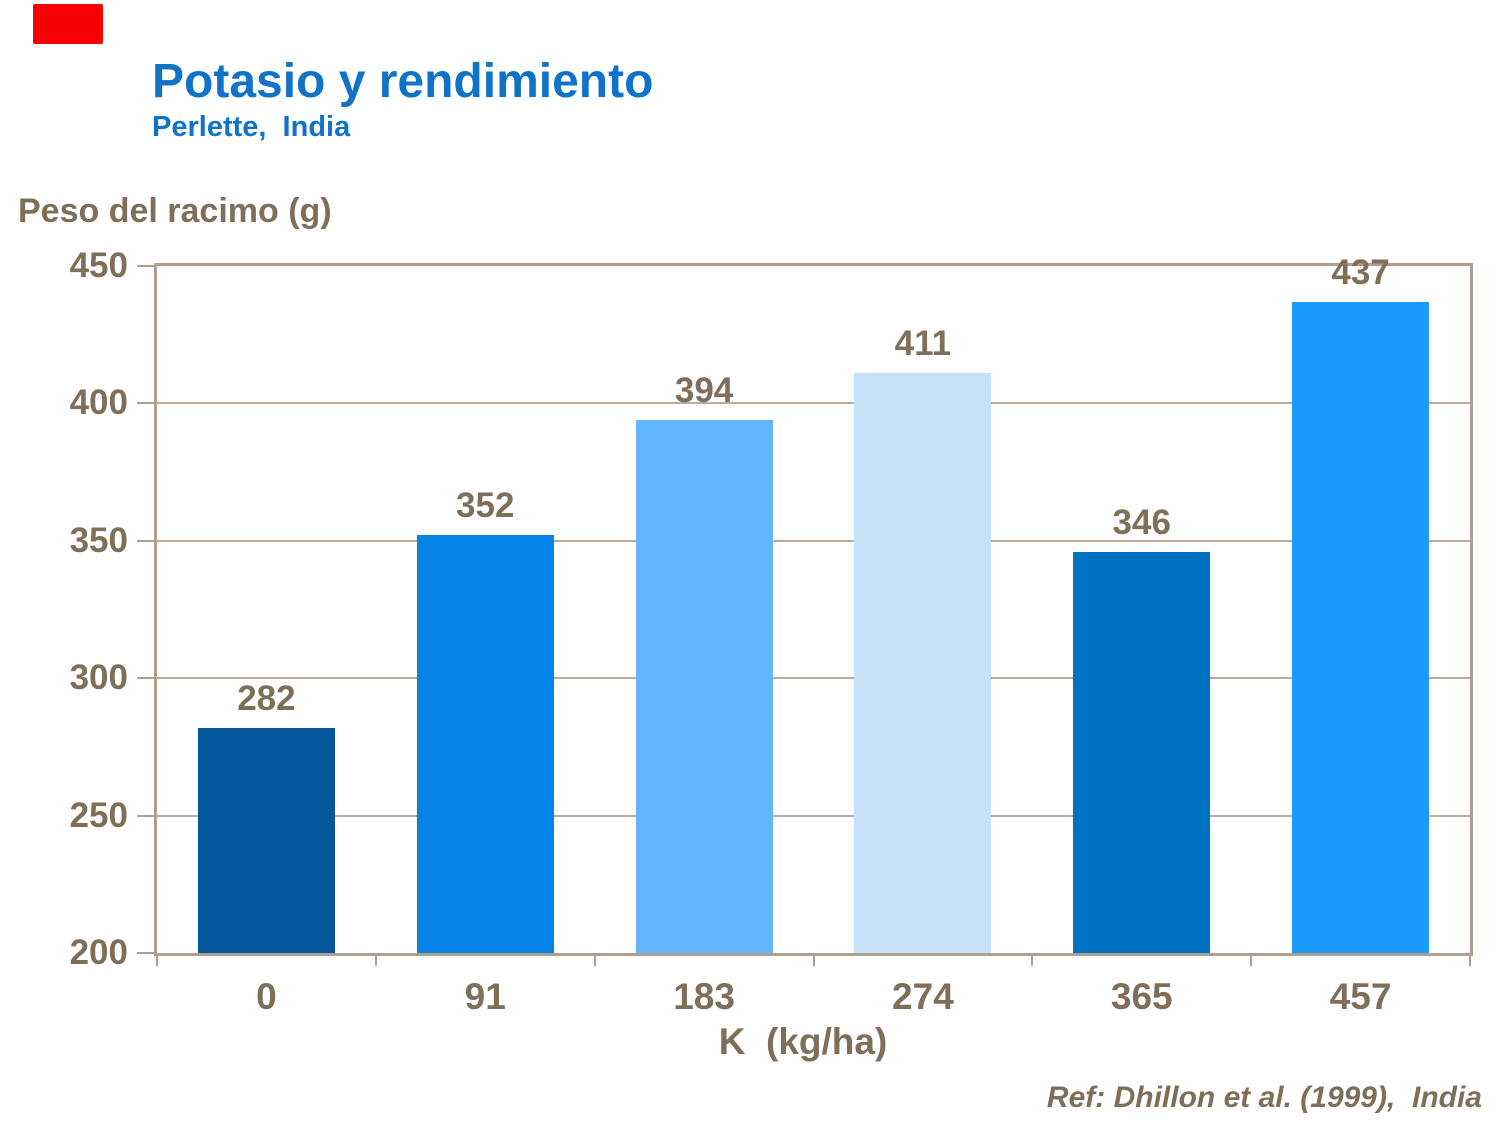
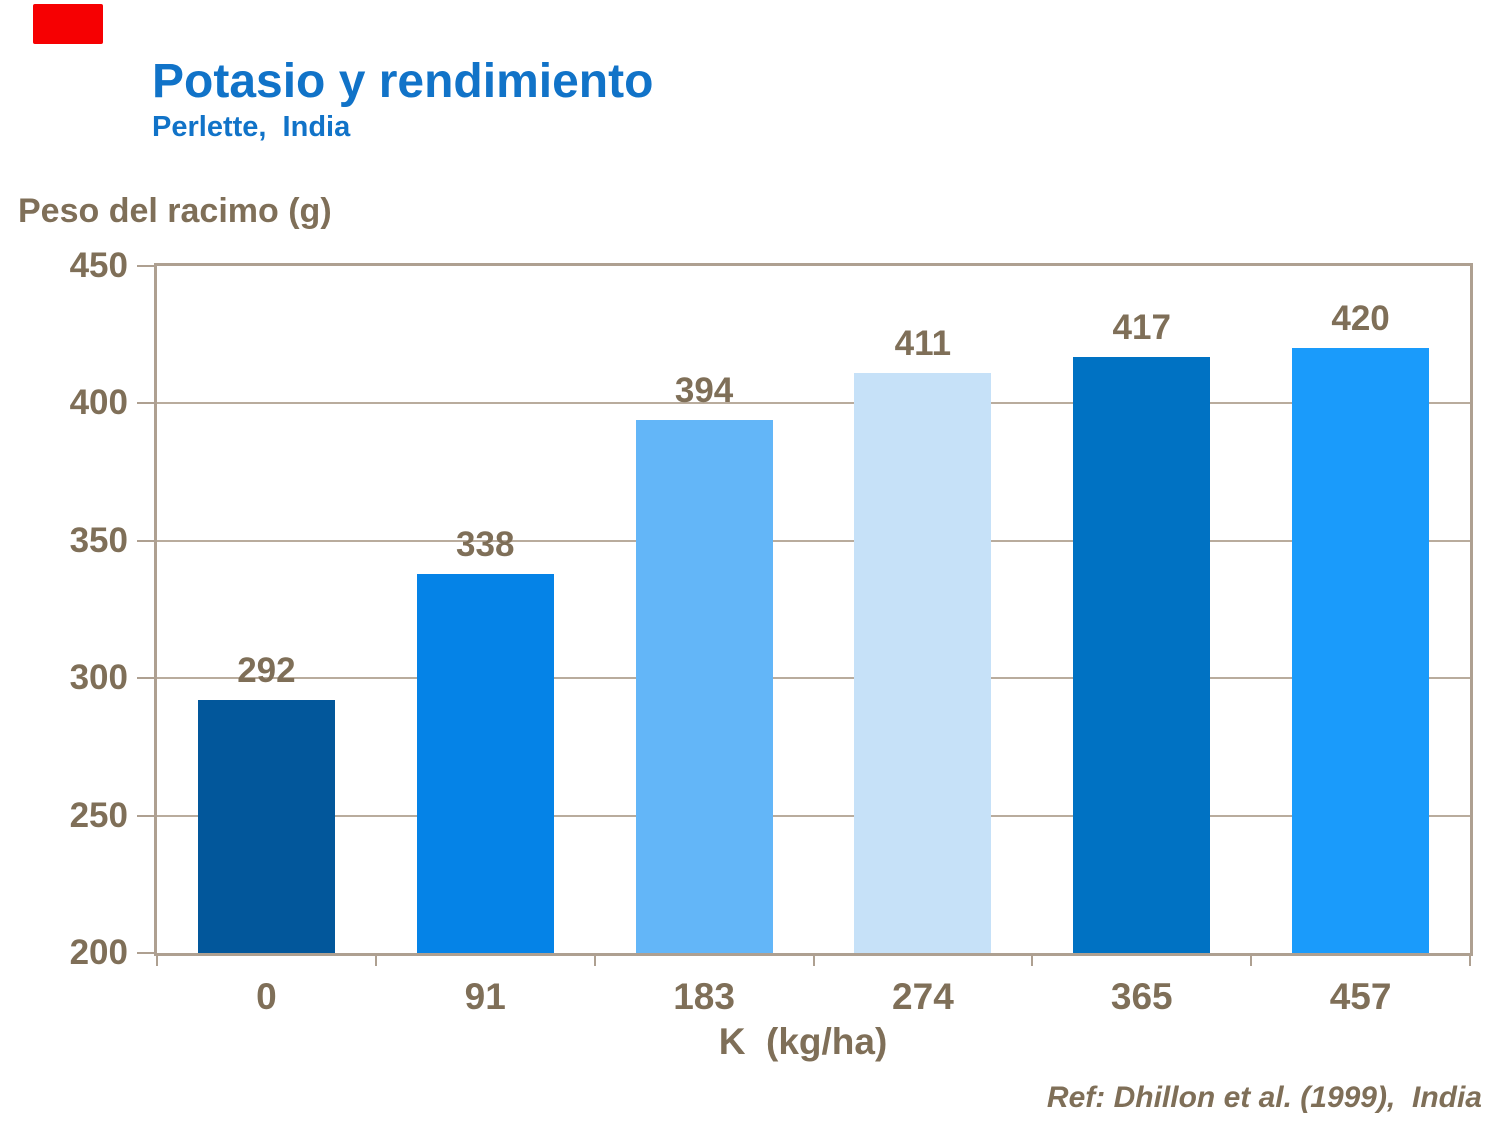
0: 282 -> 292
91: 352 -> 338
365: 346 -> 417
457: 437 -> 420
